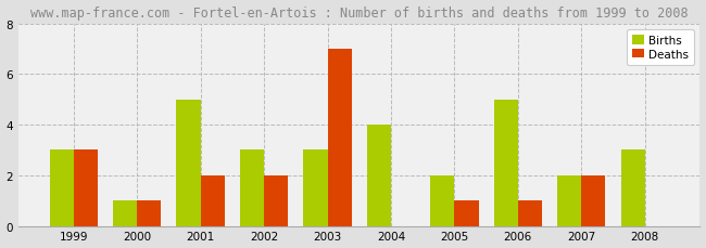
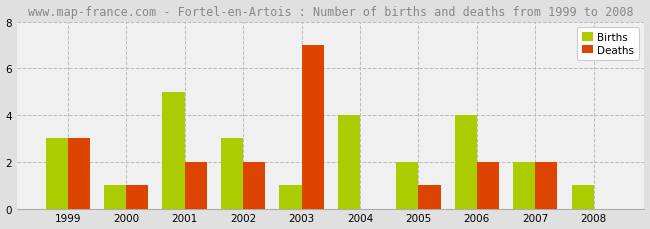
Births/2003: 3 -> 1
Births/2006: 5 -> 4
Deaths/2006: 1 -> 2
Births/2008: 3 -> 1
